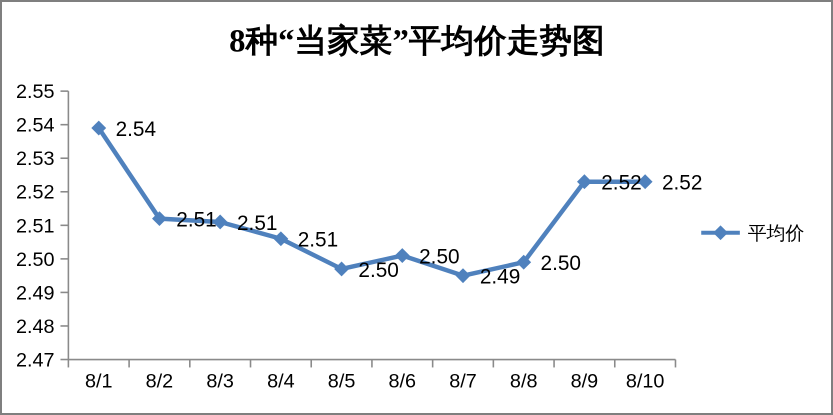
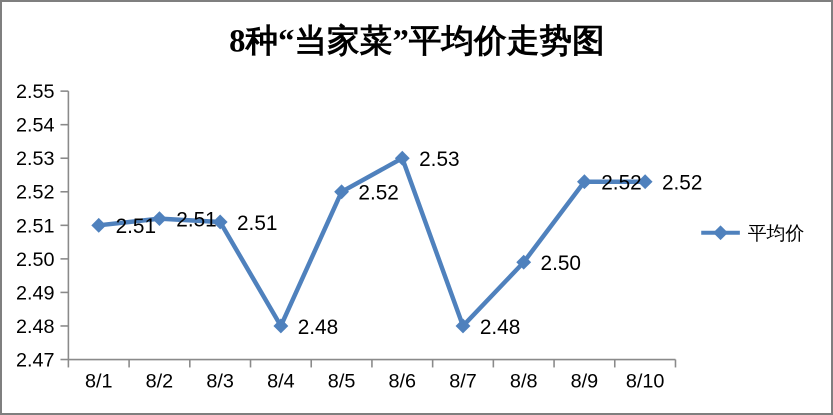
8/1: 2.54 -> 2.51
8/4: 2.51 -> 2.48
8/5: 2.50 -> 2.52
8/6: 2.50 -> 2.53
8/7: 2.49 -> 2.48
